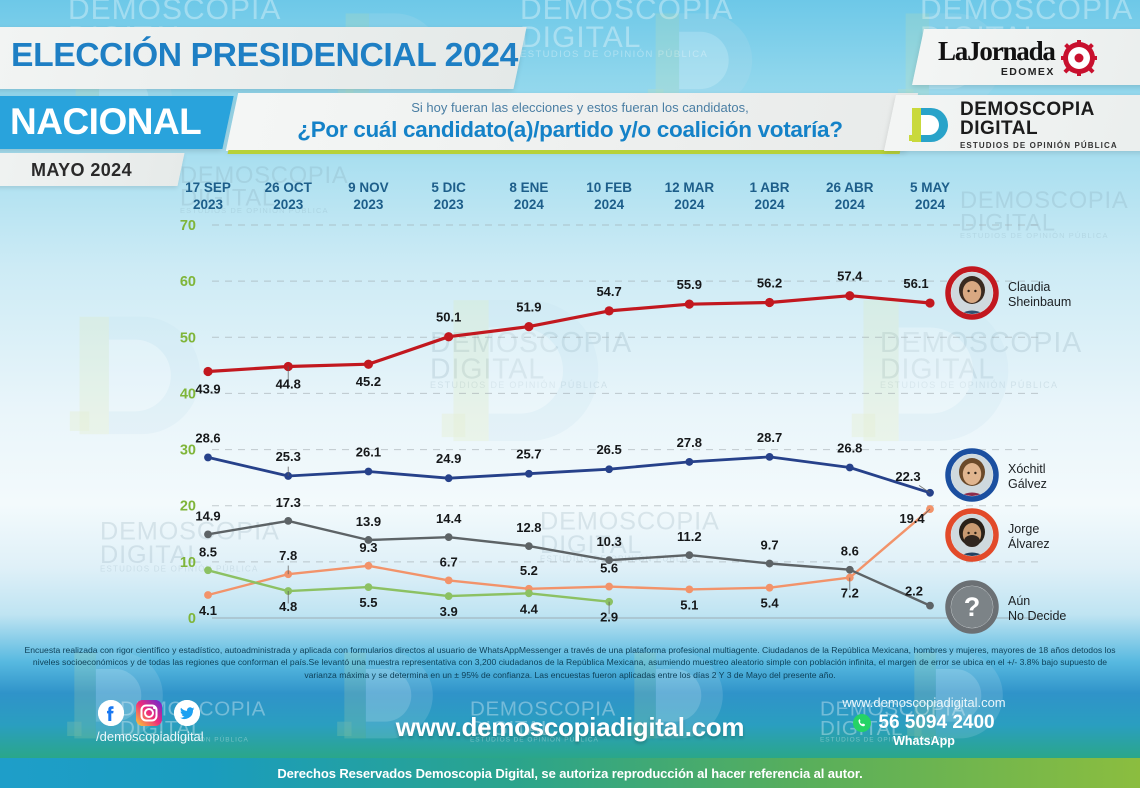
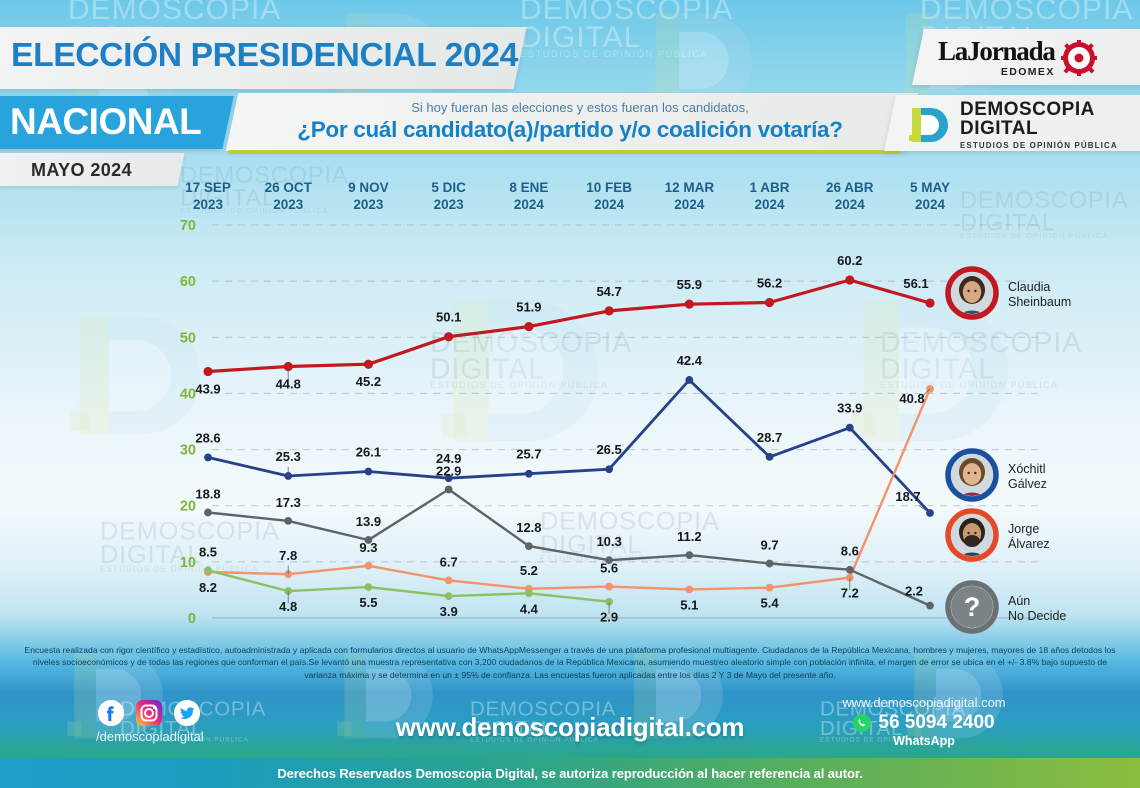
Jorge Álvarez/17 SEP 2023: 4.1 -> 8.2
Aún No Decide/17 SEP 2023: 14.9 -> 18.8
Aún No Decide/5 DIC 2023: 14.4 -> 22.9
Xóchitl Gálvez/12 MAR 2024: 27.8 -> 42.4
Claudia Sheinbaum/26 ABR 2024: 57.4 -> 60.2
Xóchitl Gálvez/26 ABR 2024: 26.8 -> 33.9
Xóchitl Gálvez/5 MAY 2024: 22.3 -> 18.7
Jorge Álvarez/5 MAY 2024: 19.4 -> 40.8
